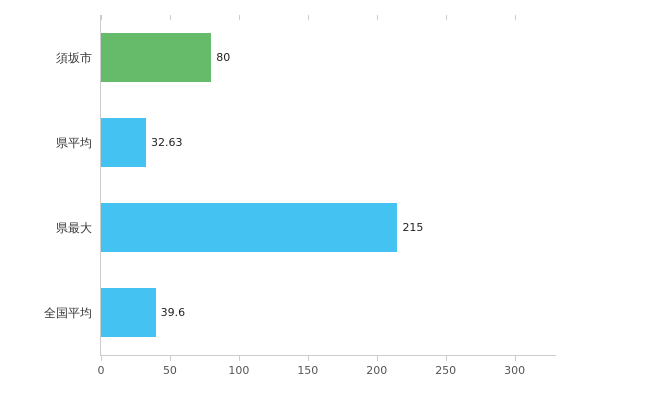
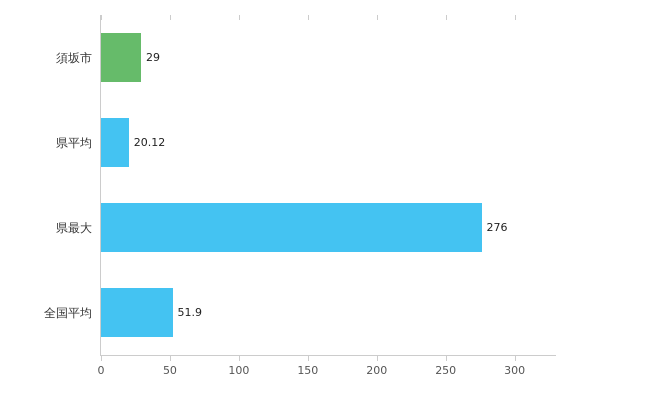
須坂市: 80 -> 29
県平均: 32.63 -> 20.12
県最大: 215 -> 276
全国平均: 39.6 -> 51.9
